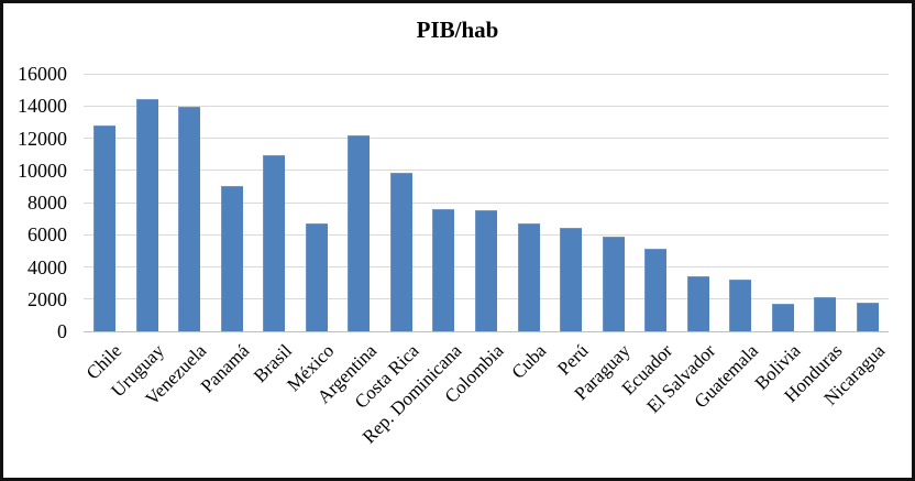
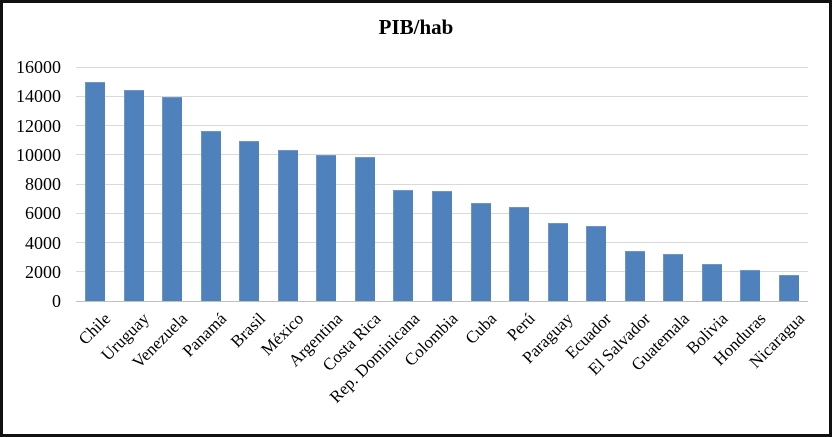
Chile: 12800 -> 15000
Panamá: 9000 -> 11600
México: 6700 -> 10300
Argentina: 12200 -> 10000
Paraguay: 5900 -> 5300
Bolivia: 1700 -> 2500
